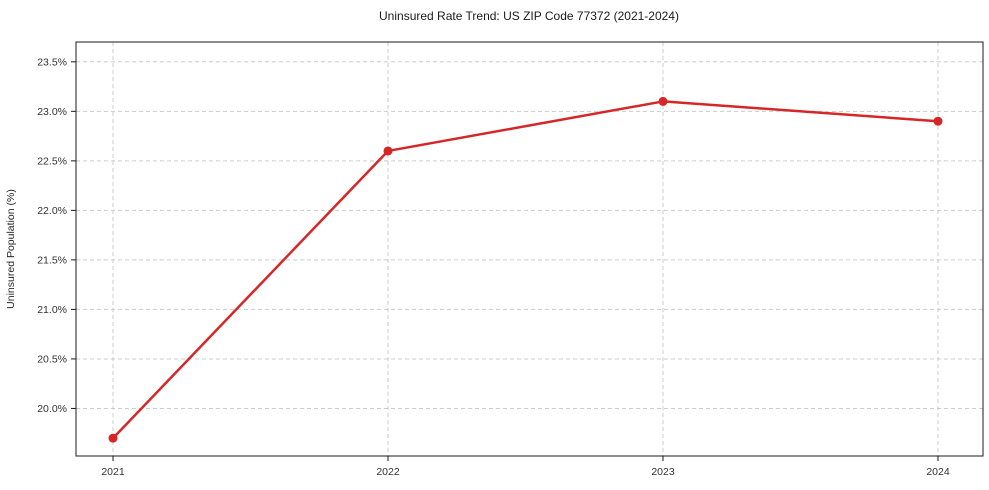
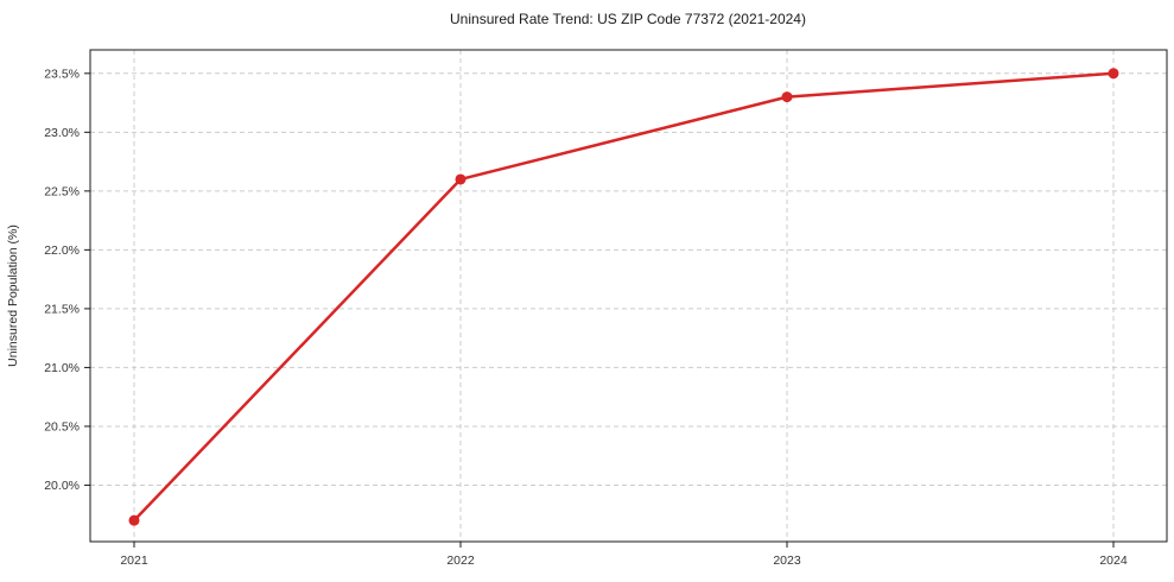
2023: 23.1% -> 23.3%
2024: 22.9% -> 23.5%
